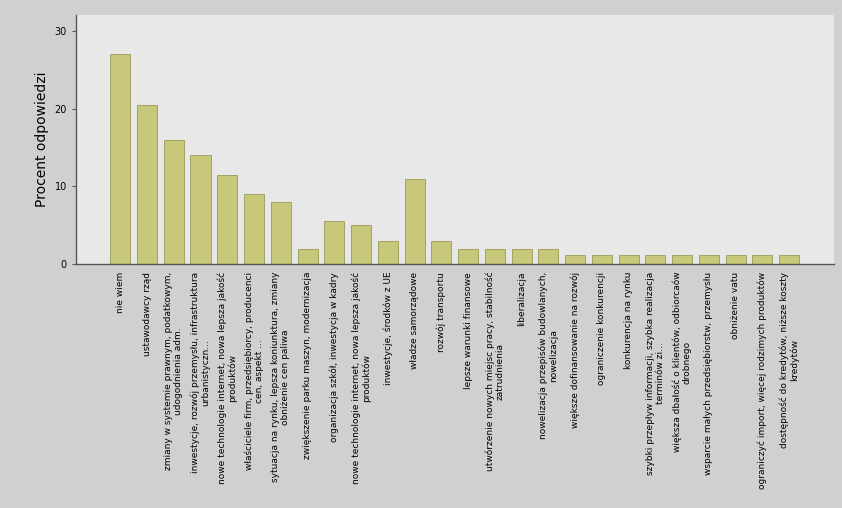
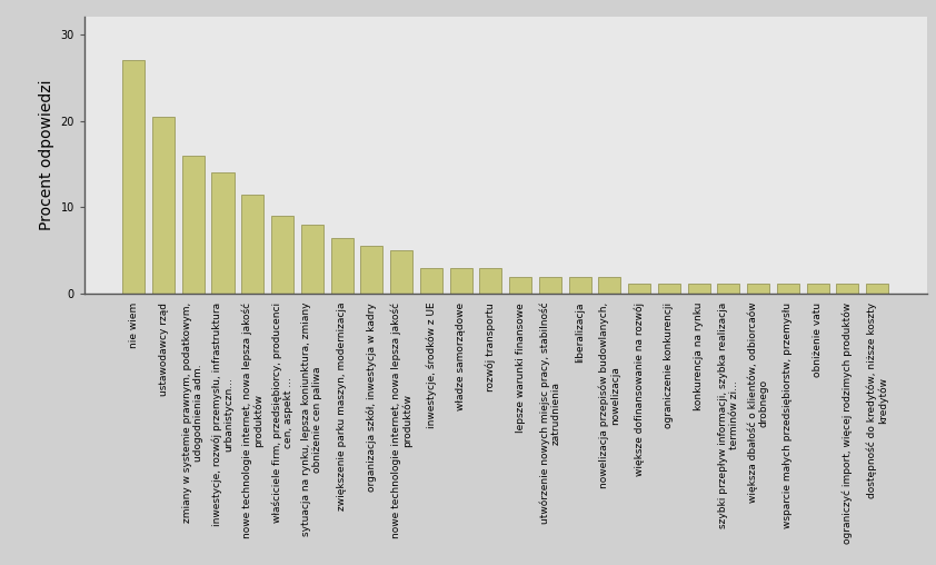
zwiększenie parku maszyn, modernizacja: 2.0 -> 6.5
władze samorządowe: 11.0 -> 3.0
